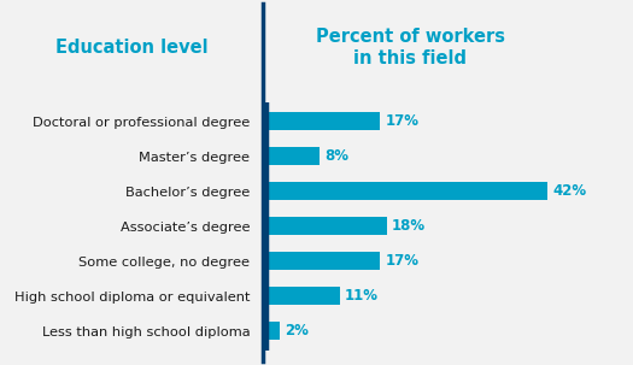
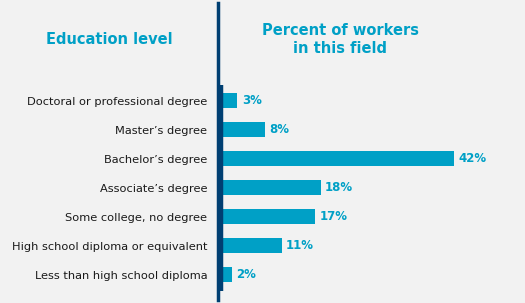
Doctoral or professional degree: 17% -> 3%
